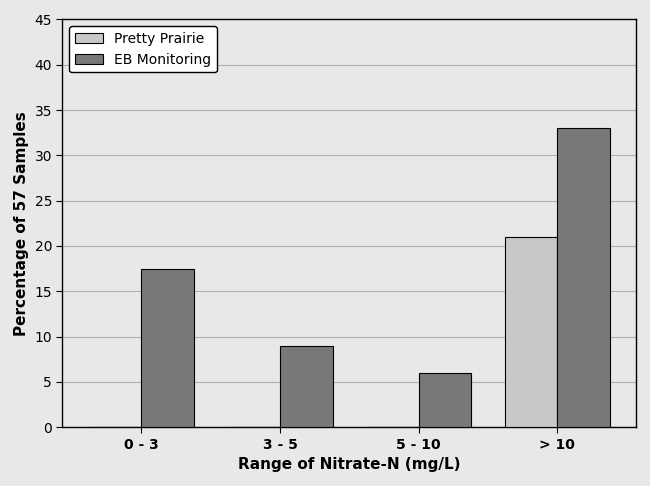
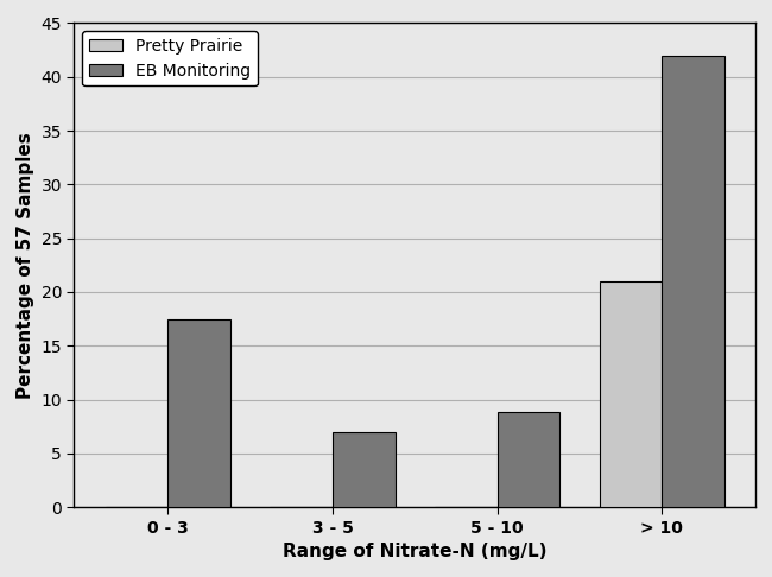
EB Monitoring/3 - 5: 9.0 -> 7.0
EB Monitoring/5 - 10: 6.0 -> 8.8
EB Monitoring/> 10: 33.0 -> 42.0
